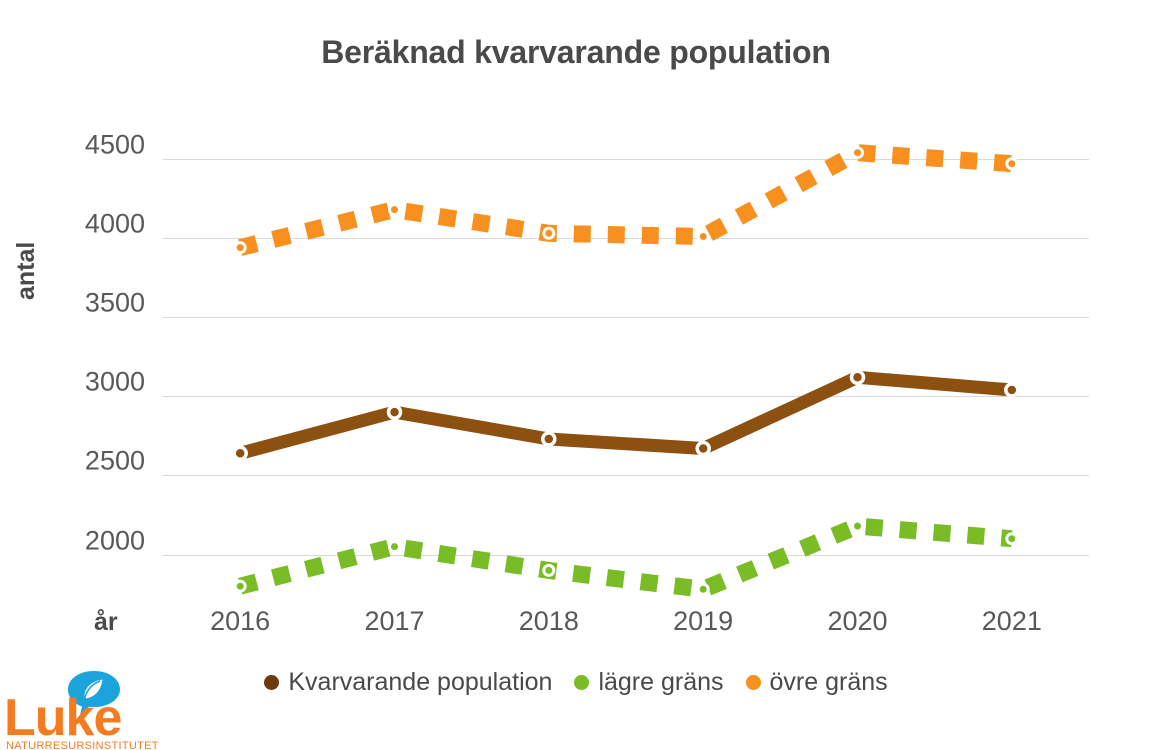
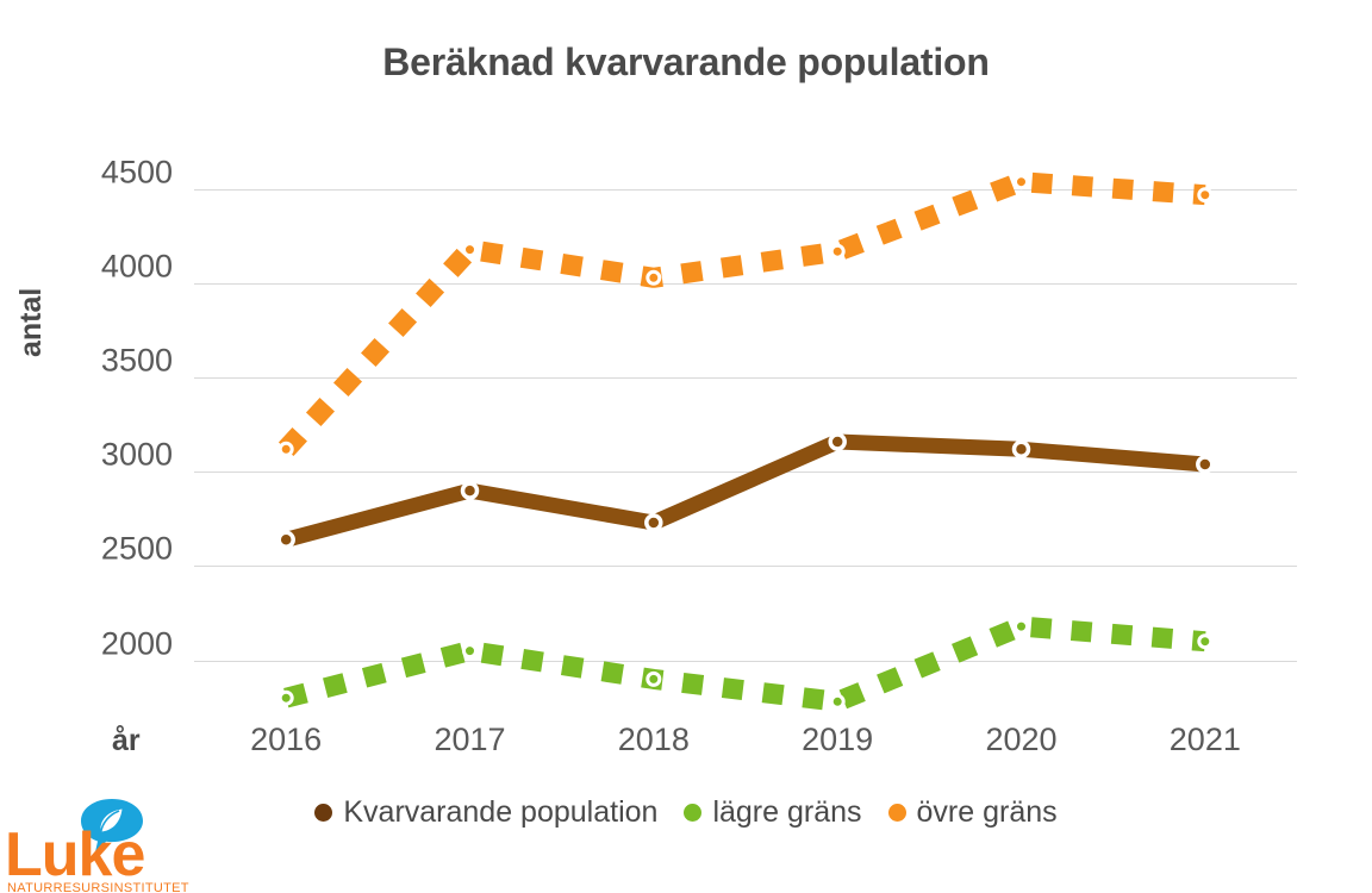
övre gräns/2016: 3940 -> 3120
Kvarvarande population/2019: 2670 -> 3160
övre gräns/2019: 4010 -> 4170
